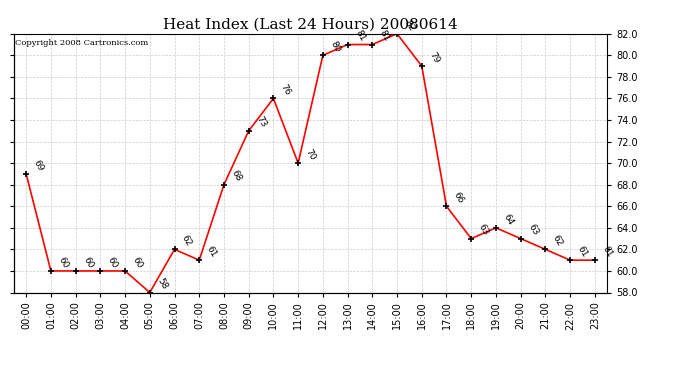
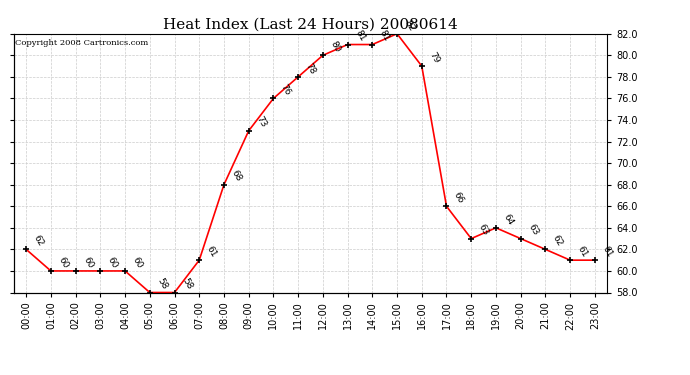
00:00: 69 -> 62
06:00: 62 -> 58
11:00: 70 -> 78
